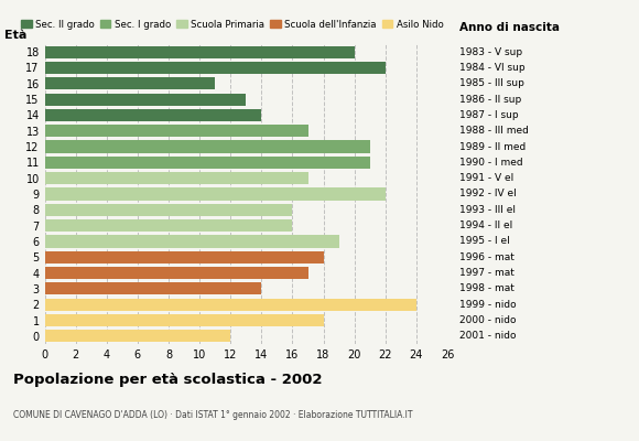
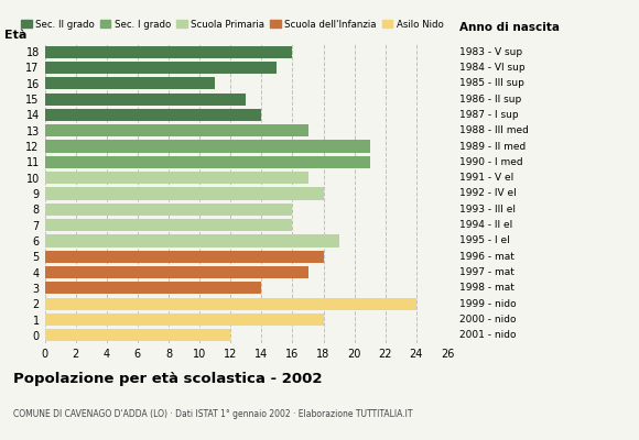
18: 20 -> 16
17: 22 -> 15
9: 22 -> 18
